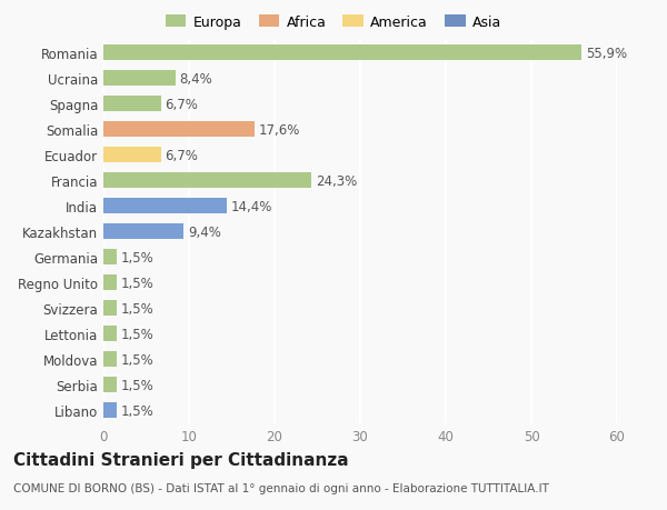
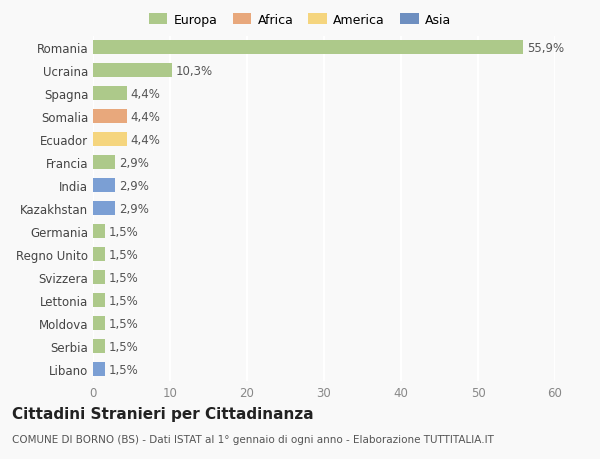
Ucraina: 8,4% -> 10,3%
Spagna: 6,7% -> 4,4%
Somalia: 17,6% -> 4,4%
Ecuador: 6,7% -> 4,4%
Francia: 24,3% -> 2,9%
India: 14,4% -> 2,9%
Kazakhstan: 9,4% -> 2,9%
